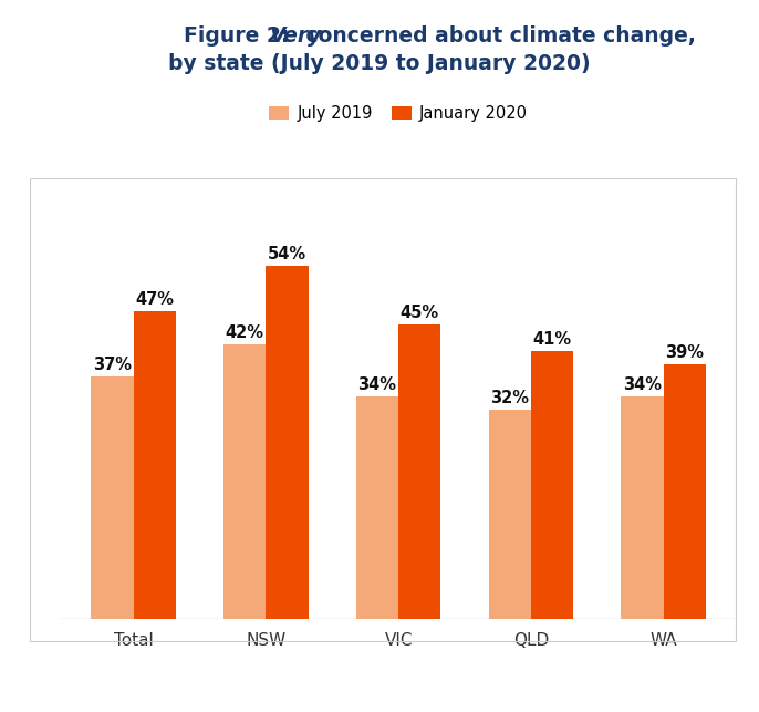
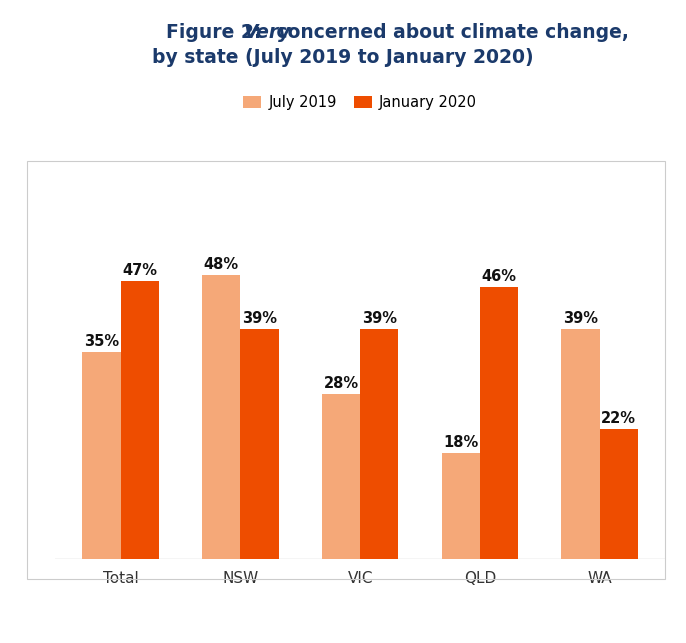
July 2019/Total: 37% -> 35%
July 2019/NSW: 42% -> 48%
January 2020/NSW: 54% -> 39%
July 2019/VIC: 34% -> 28%
January 2020/VIC: 45% -> 39%
July 2019/QLD: 32% -> 18%
January 2020/QLD: 41% -> 46%
July 2019/WA: 34% -> 39%
January 2020/WA: 39% -> 22%
